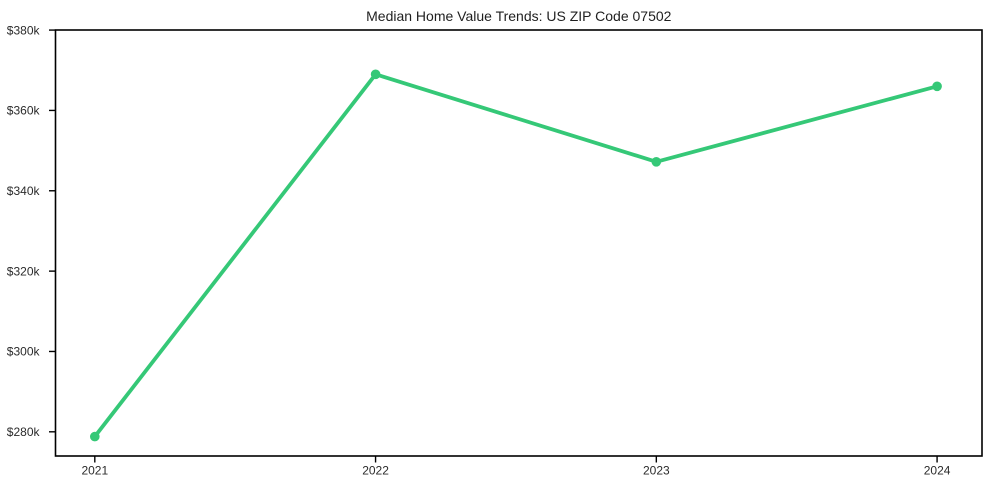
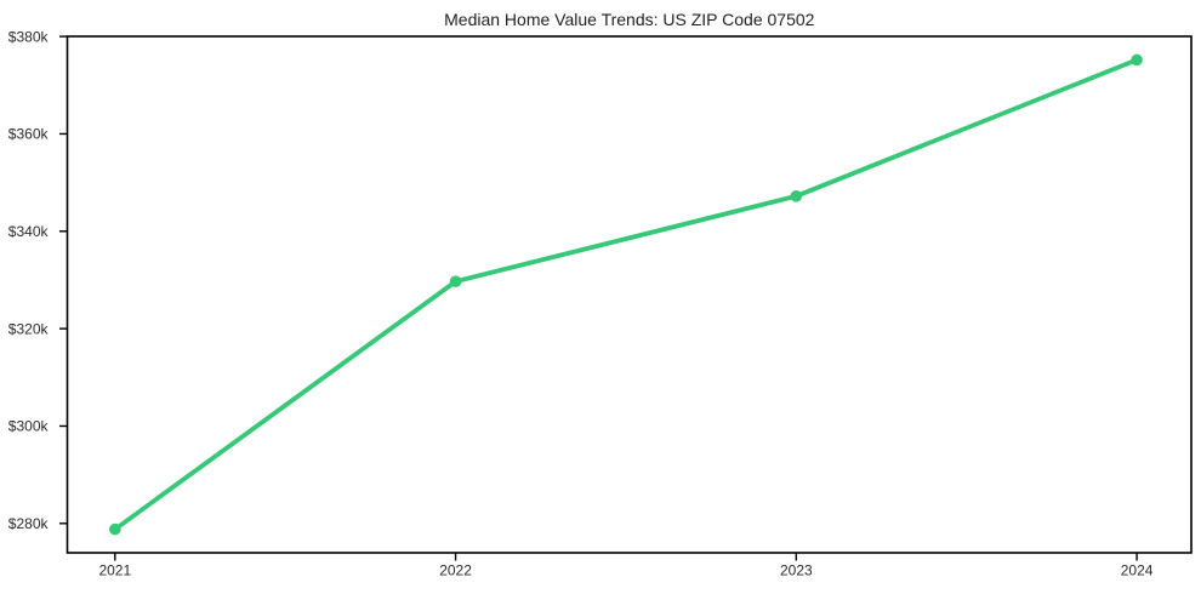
2022: $369k -> $330k
2024: $366k -> $375k
